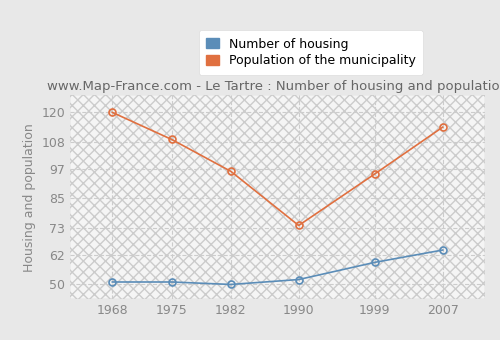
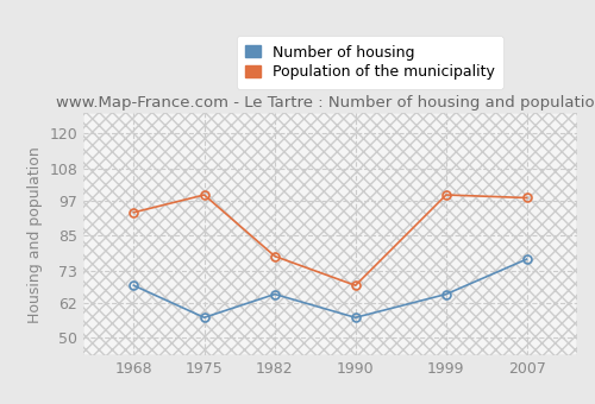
Number of housing/1968: 51 -> 68
Population of the municipality/1968: 120 -> 93
Number of housing/1975: 51 -> 57
Population of the municipality/1975: 109 -> 99
Number of housing/1982: 50 -> 65
Population of the municipality/1982: 96 -> 78
Number of housing/1990: 52 -> 57
Population of the municipality/1990: 74 -> 68
Number of housing/1999: 59 -> 65
Population of the municipality/1999: 95 -> 99
Number of housing/2007: 64 -> 77
Population of the municipality/2007: 114 -> 98
